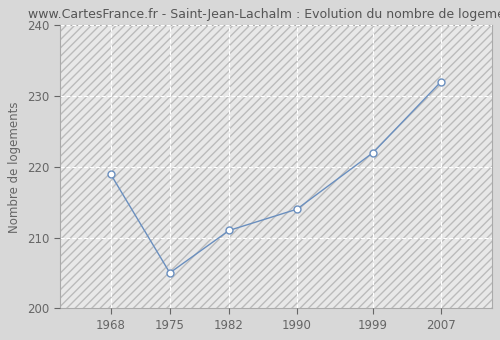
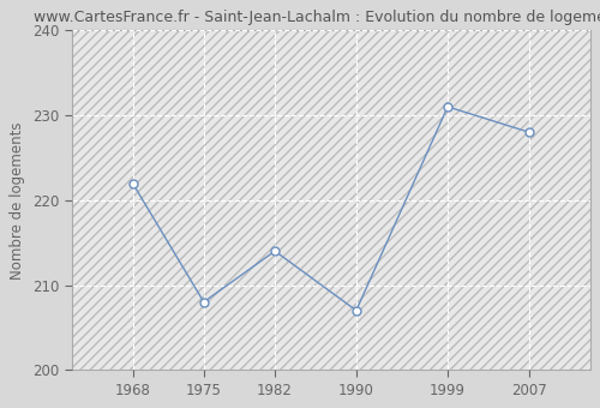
1968: 219 -> 222
1975: 205 -> 208
1982: 211 -> 214
1990: 214 -> 207
1999: 222 -> 231
2007: 232 -> 228
